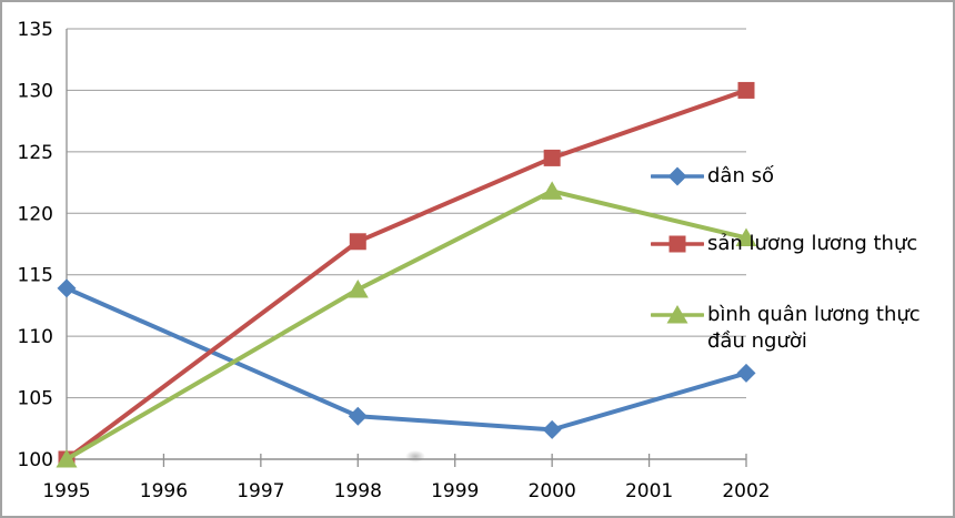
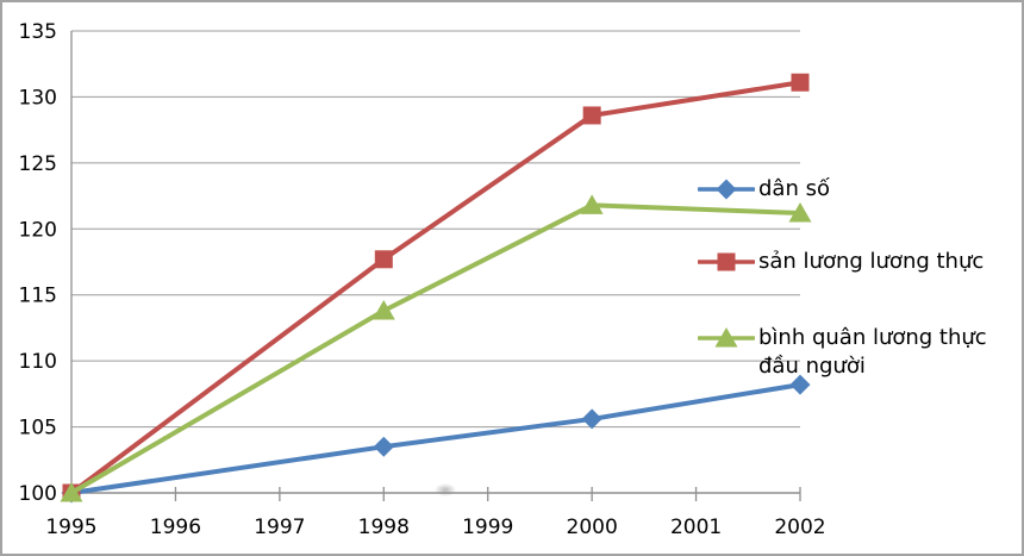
dân số/1995: 113.9 -> 100.0
dân số/2000: 102.4 -> 105.6
sản lương lương thực/2000: 124.5 -> 128.6
dân số/2002: 107.0 -> 108.2
sản lương lương thực/2002: 130.0 -> 131.1
bình quân lương thực đầu người/2002: 118.0 -> 121.2
